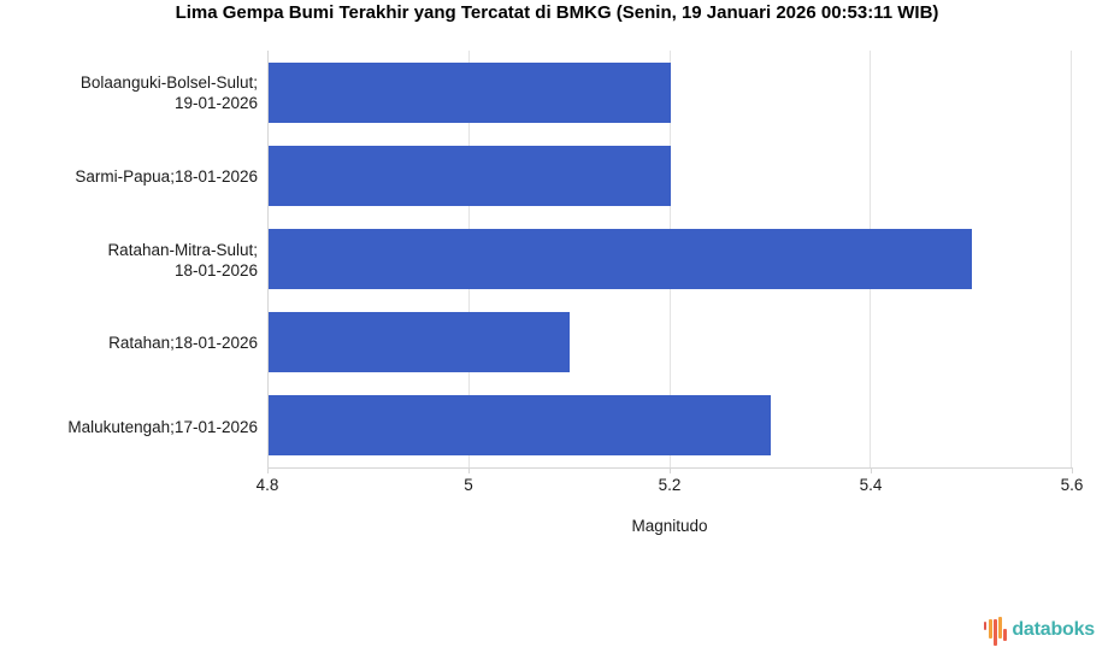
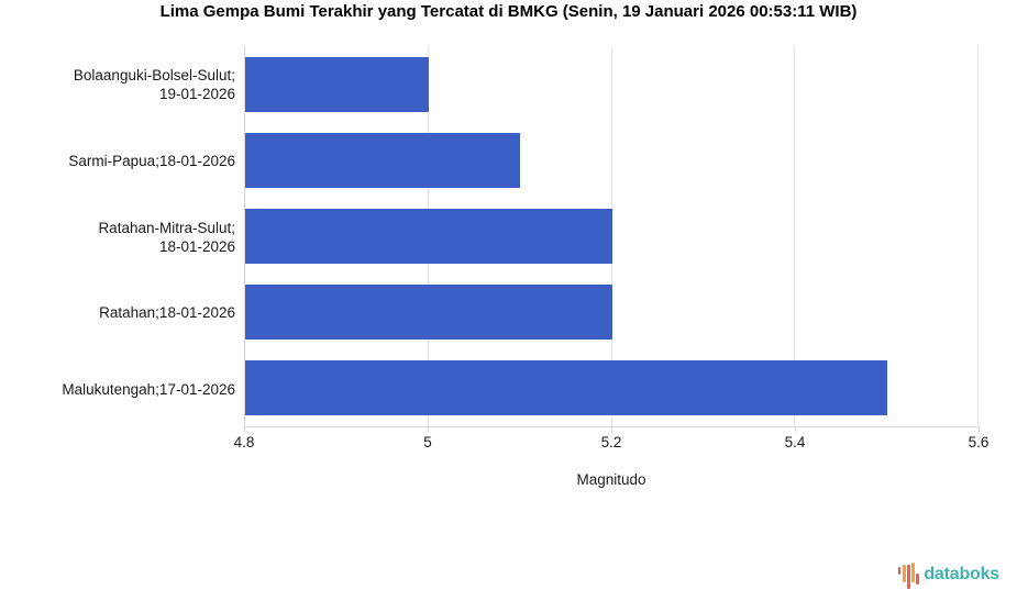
Bolaanguki-Bolsel-Sulut; 19-01-2026: 5.2 -> 5.0
Sarmi-Papua;18-01-2026: 5.2 -> 5.1
Ratahan-Mitra-Sulut; 18-01-2026: 5.5 -> 5.2
Ratahan;18-01-2026: 5.1 -> 5.2
Malukutengah;17-01-2026: 5.3 -> 5.5
